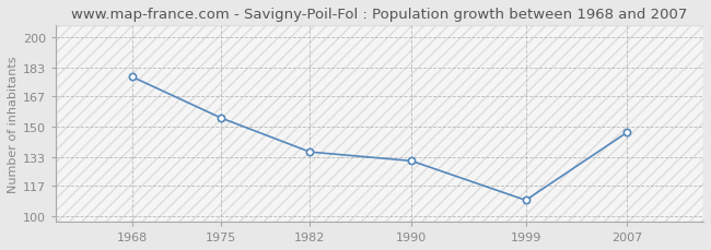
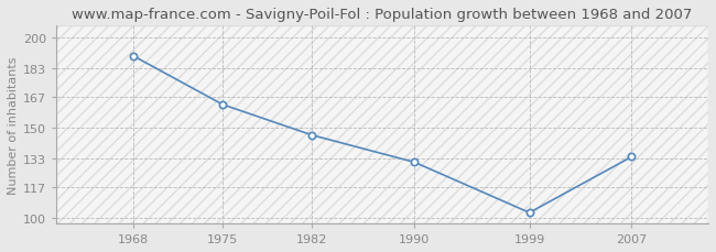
1968: 178 -> 190
1975: 155 -> 163
1982: 136 -> 146
1999: 109 -> 103
2007: 147 -> 134
